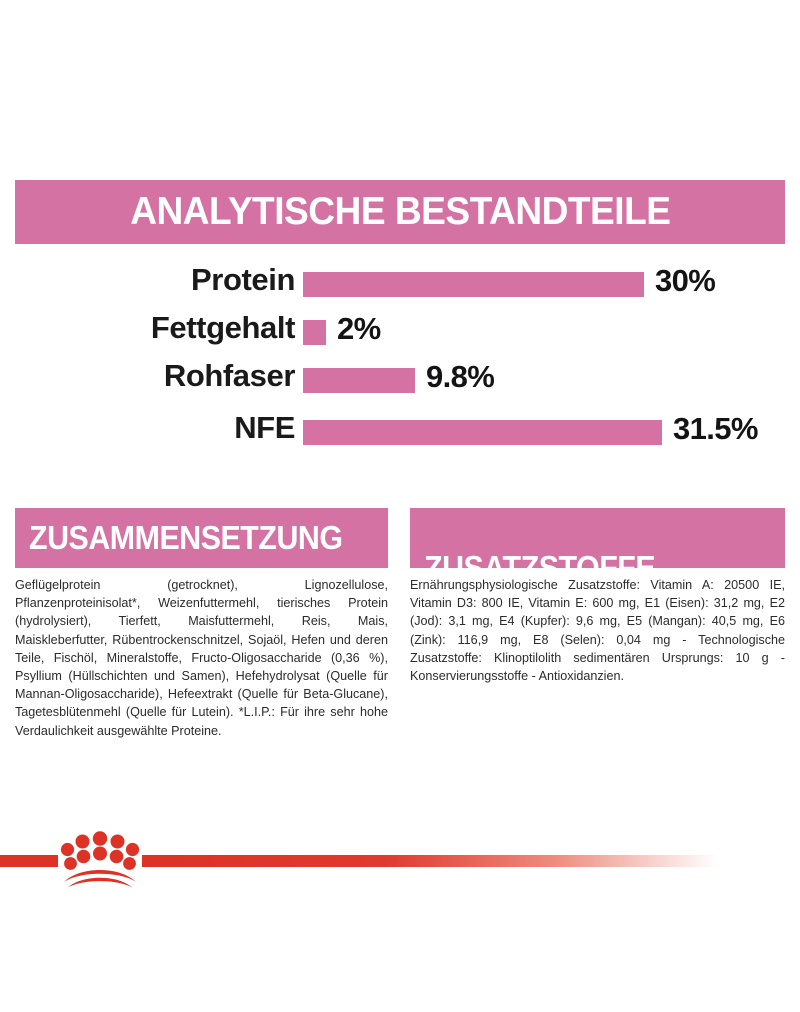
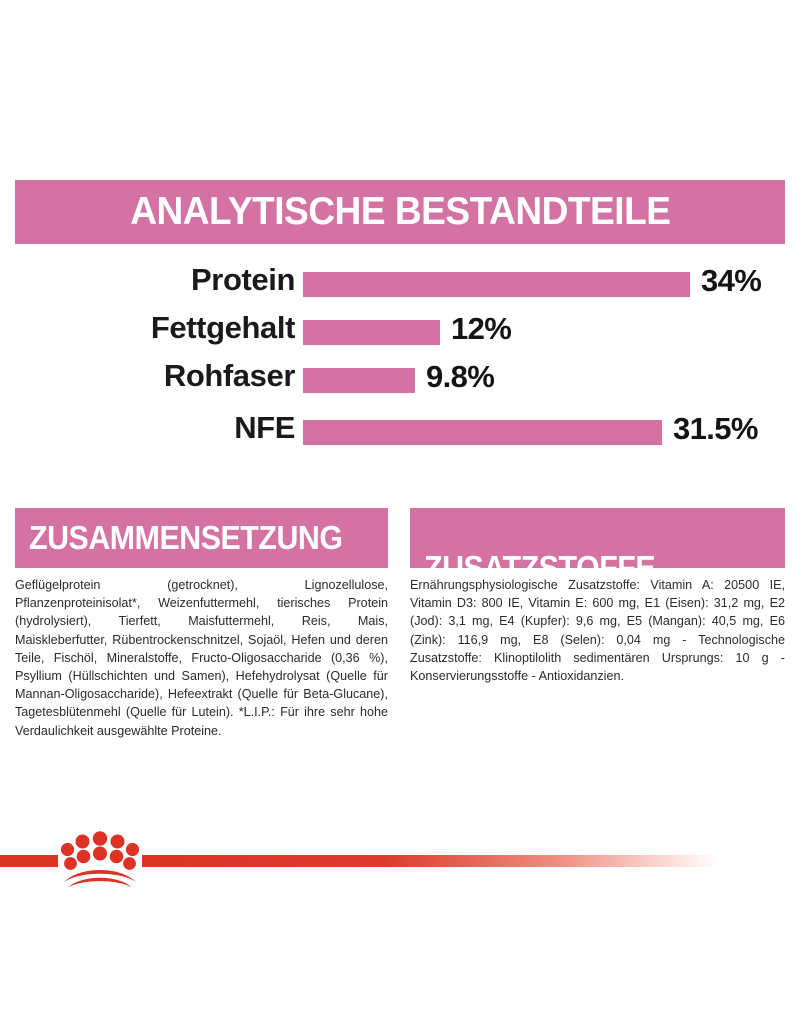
Protein: 30% -> 34%
Fettgehalt: 2% -> 12%
